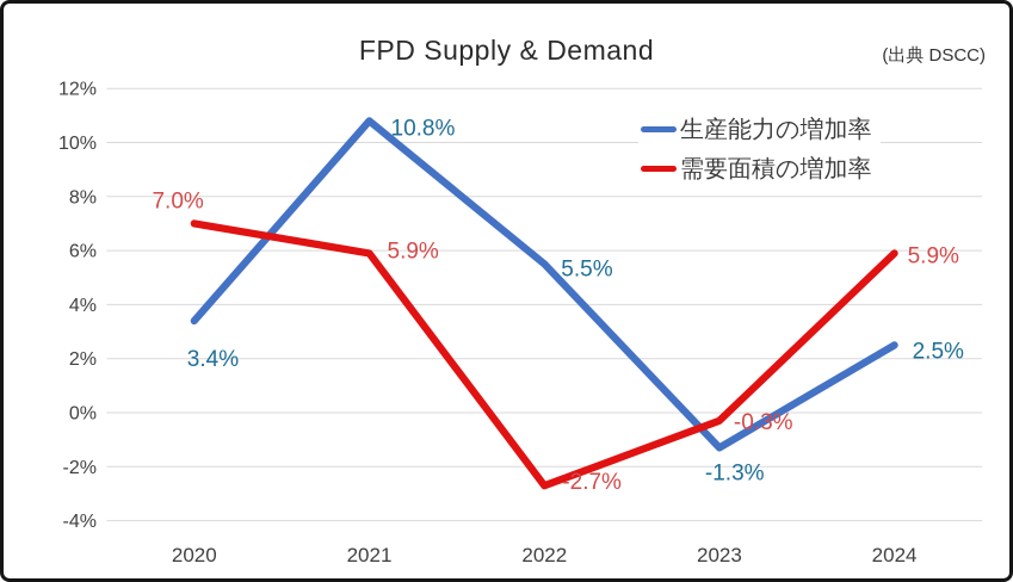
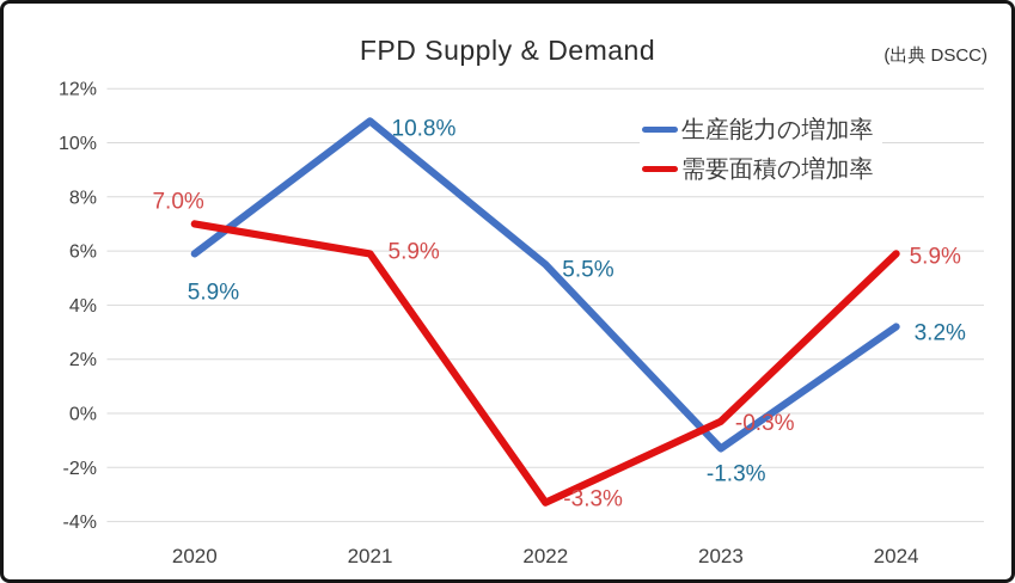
生産能力の増加率/2020: 3.4% -> 5.9%
需要面積の増加率/2022: -2.7% -> -3.3%
生産能力の増加率/2024: 2.5% -> 3.2%
